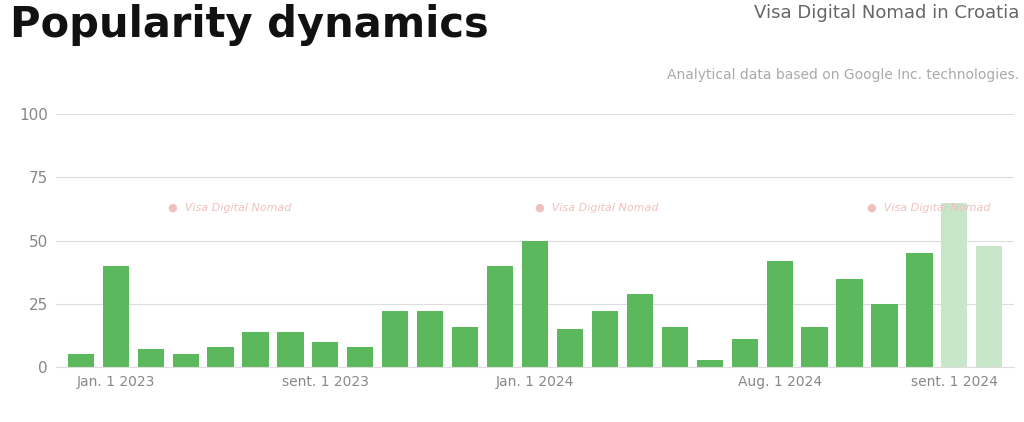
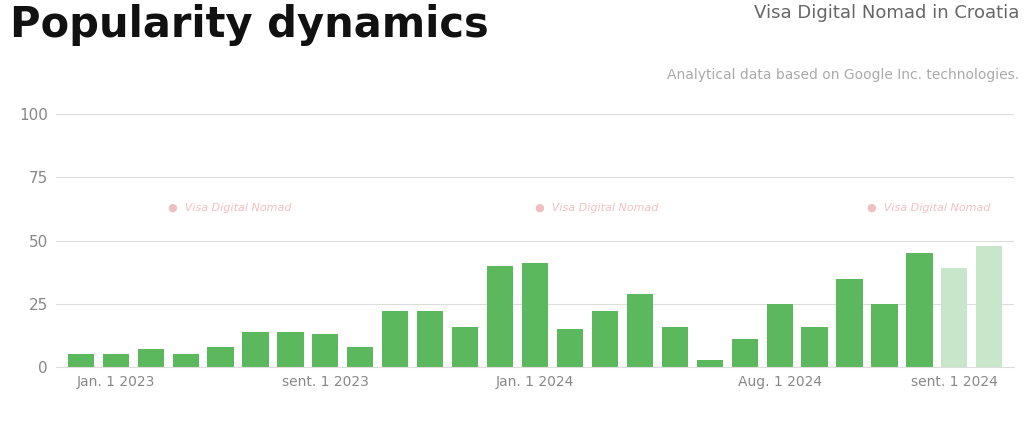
Jan. 1 2023: 40 -> 5
sent. 1 2023: 10 -> 13
Jan. 1 2024: 50 -> 41
Aug. 1 2024: 42 -> 25
sent. 1 2024: 65 -> 39
